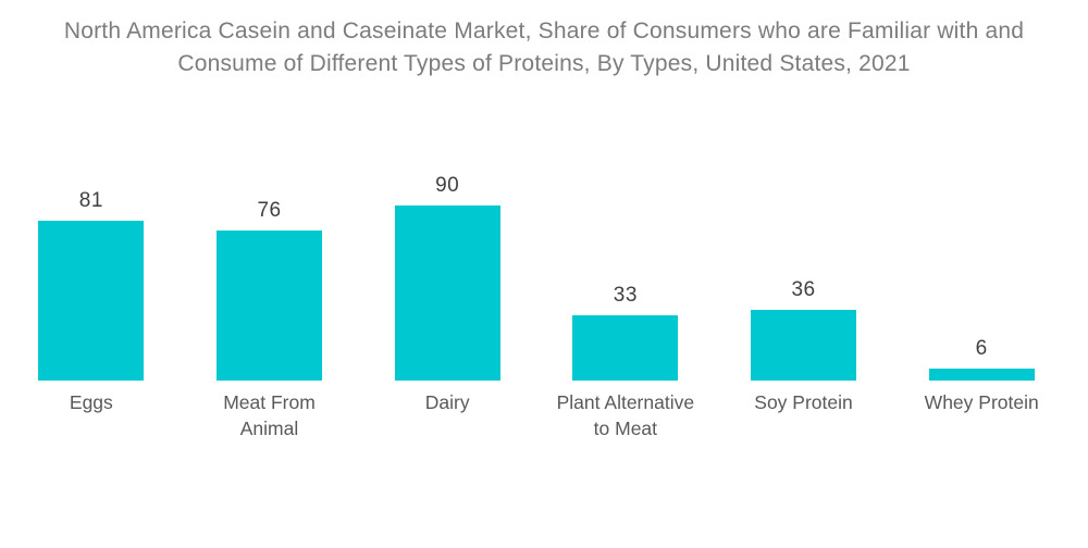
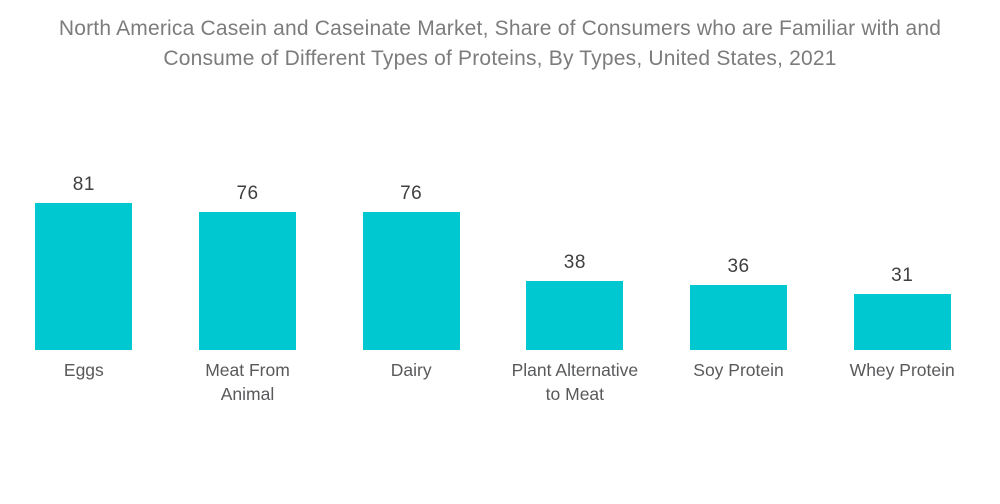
Dairy: 90 -> 76
Plant Alternative to Meat: 33 -> 38
Whey Protein: 6 -> 31
